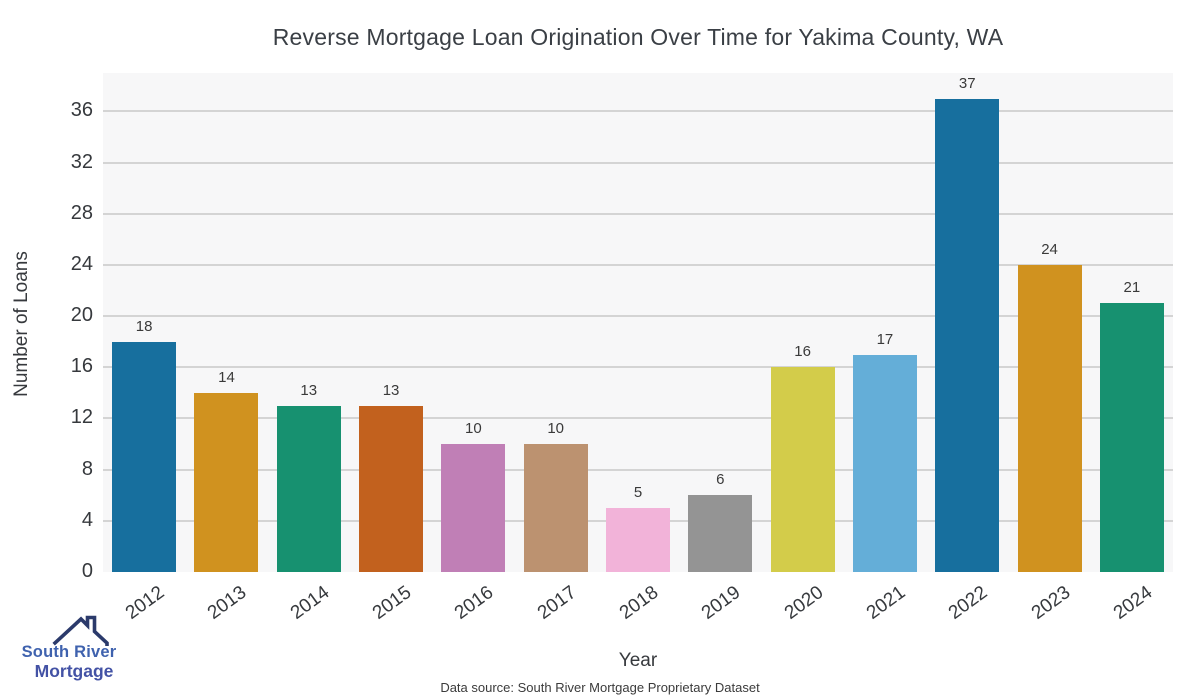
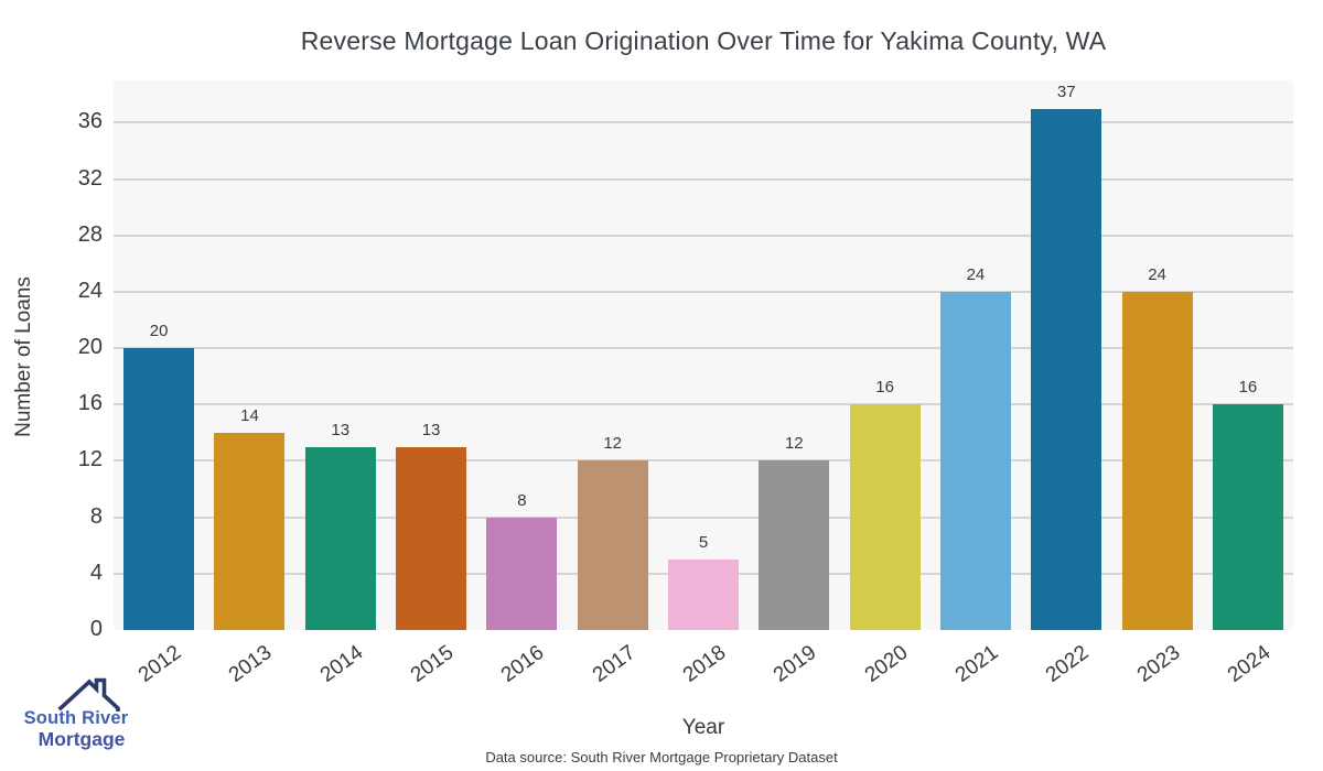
2012: 18 -> 20
2016: 10 -> 8
2017: 10 -> 12
2019: 6 -> 12
2021: 17 -> 24
2024: 21 -> 16
